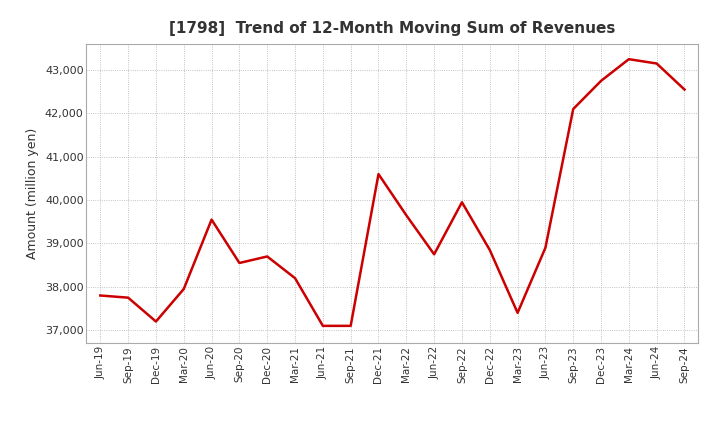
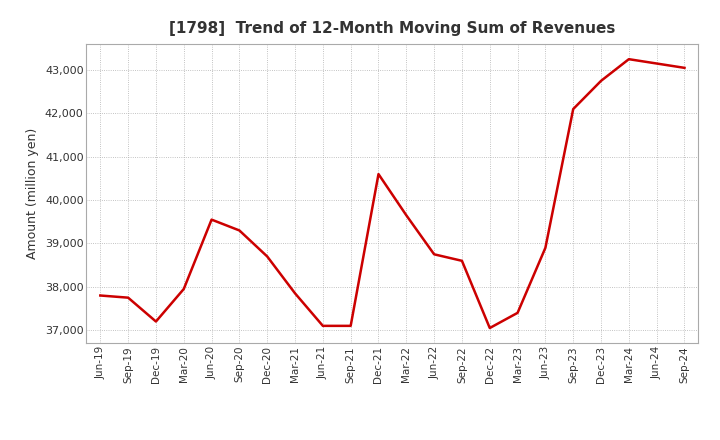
Sep-20: 38,550 -> 39,300
Mar-21: 38,200 -> 37,850
Sep-22: 39,950 -> 38,600
Dec-22: 38,850 -> 37,050
Sep-24: 42,550 -> 43,050
